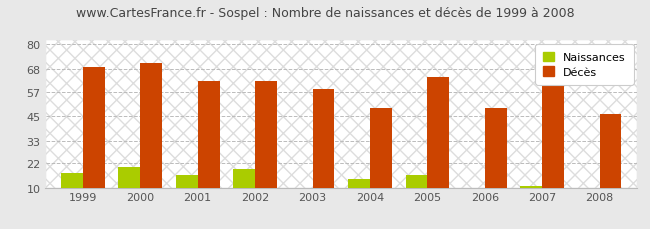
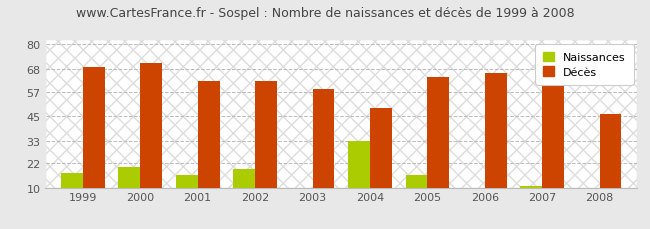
Naissances/2004: 14 -> 33
Décès/2006: 49 -> 66
